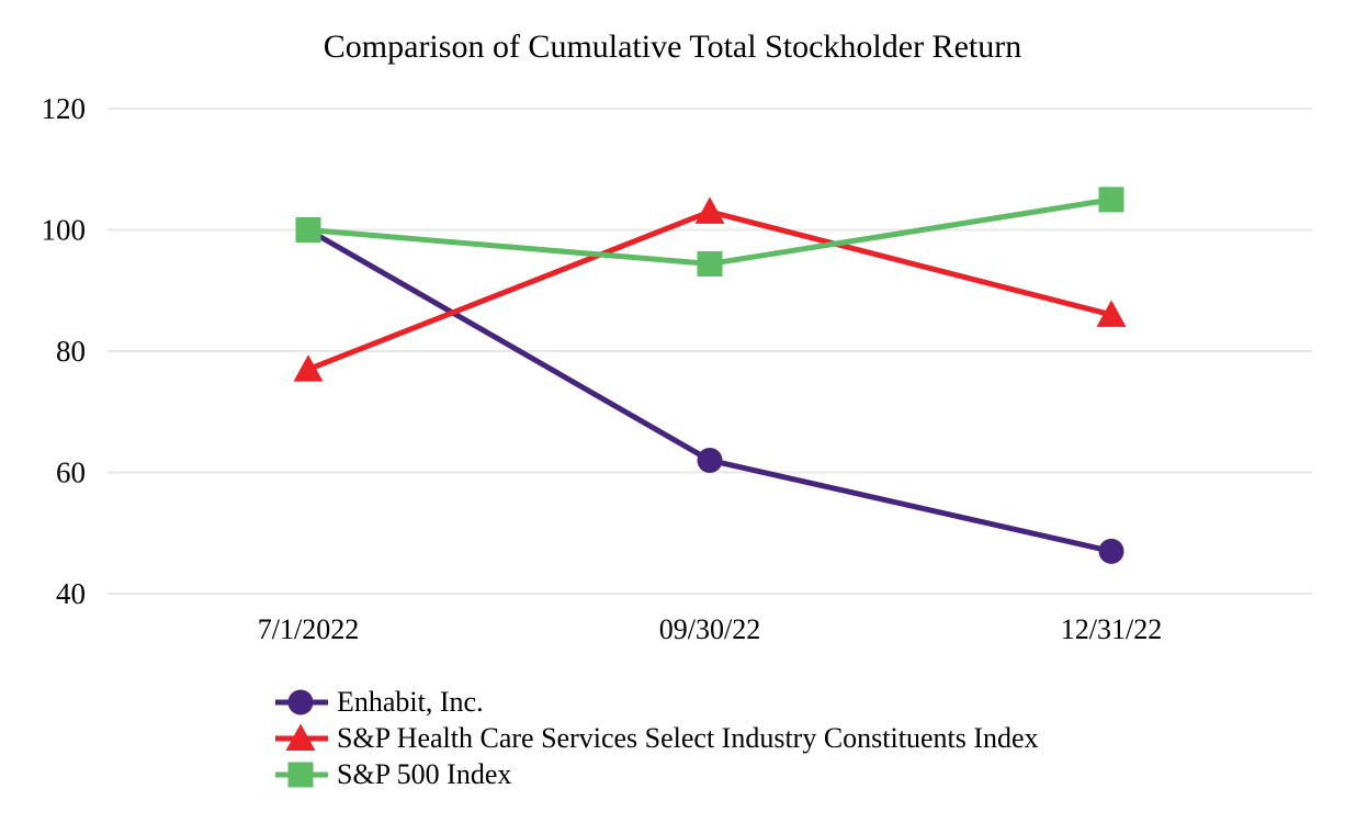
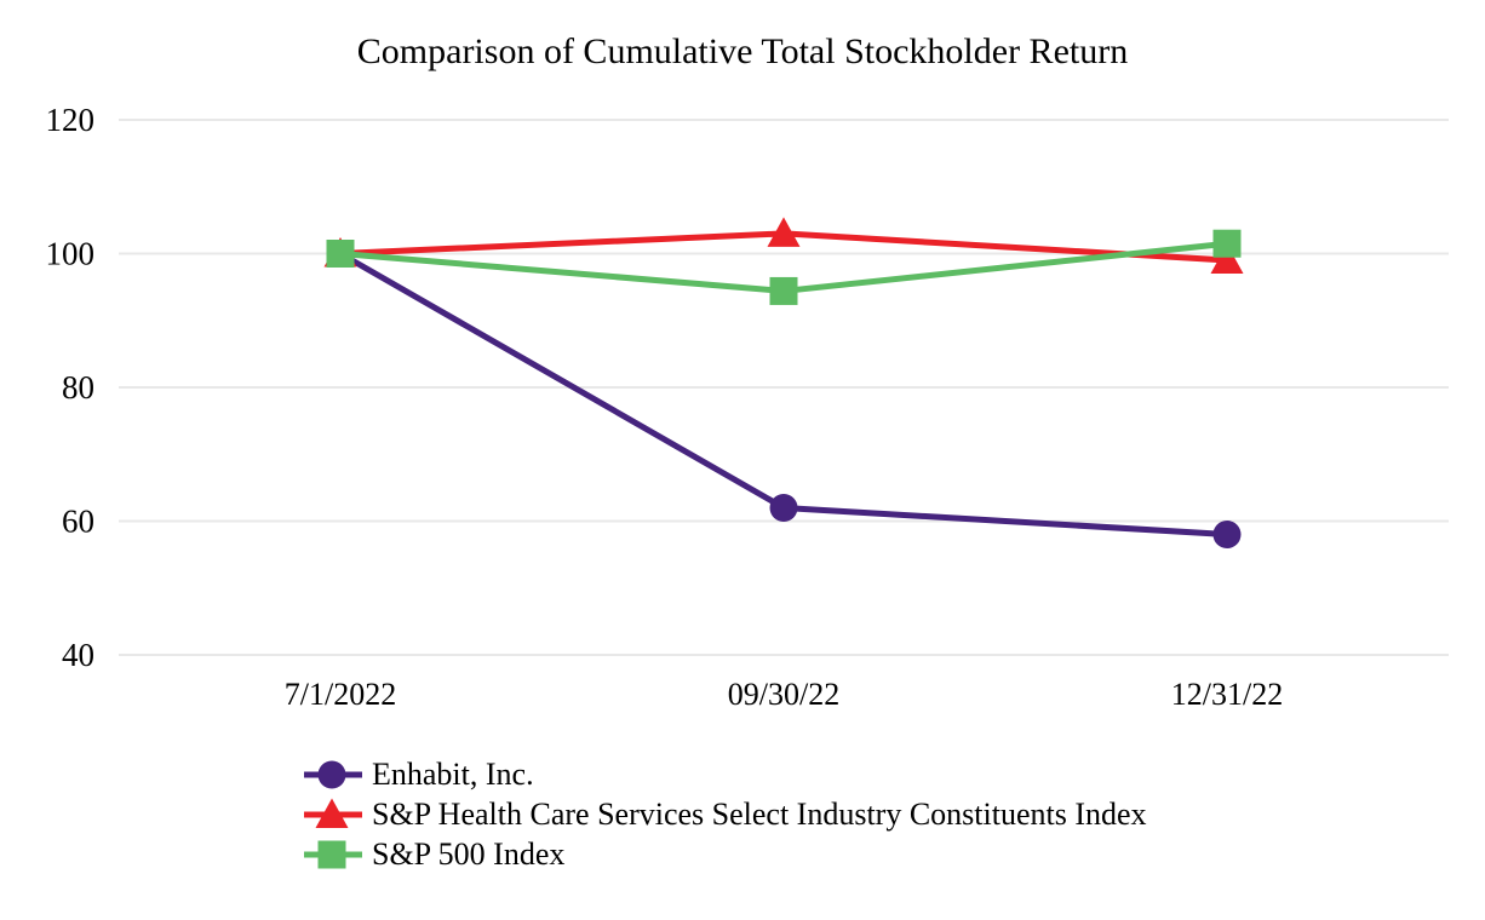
S&P Health Care Services Select Industry Constituents Index/7/1/2022: 77 -> 100
Enhabit, Inc./12/31/22: 47 -> 58
S&P Health Care Services Select Industry Constituents Index/12/31/22: 86 -> 99
S&P 500 Index/12/31/22: 105 -> 102
